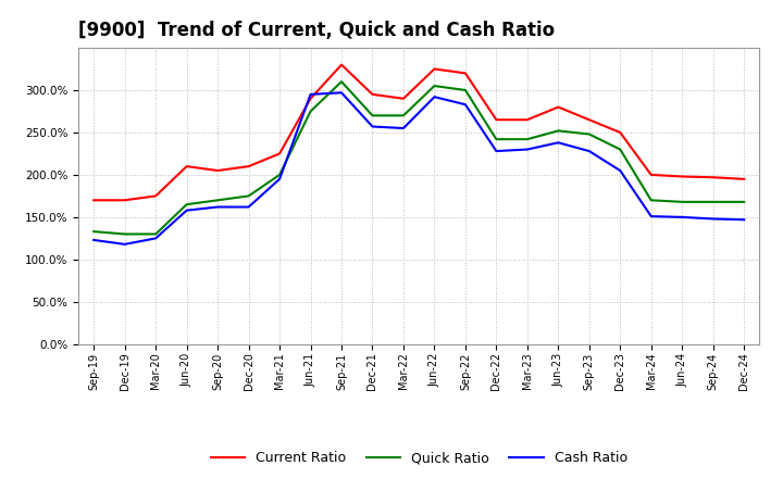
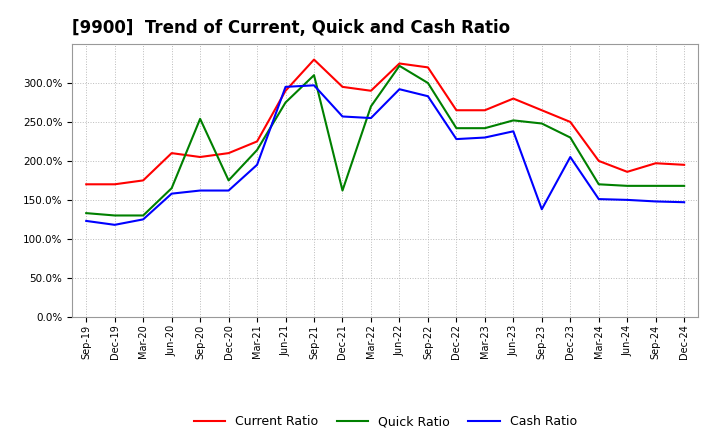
Quick Ratio/Sep-20: 170% -> 254%
Quick Ratio/Mar-21: 200% -> 214%
Quick Ratio/Dec-21: 270% -> 162%
Quick Ratio/Jun-22: 305% -> 322%
Cash Ratio/Sep-23: 228% -> 138%
Current Ratio/Jun-24: 198% -> 186%
